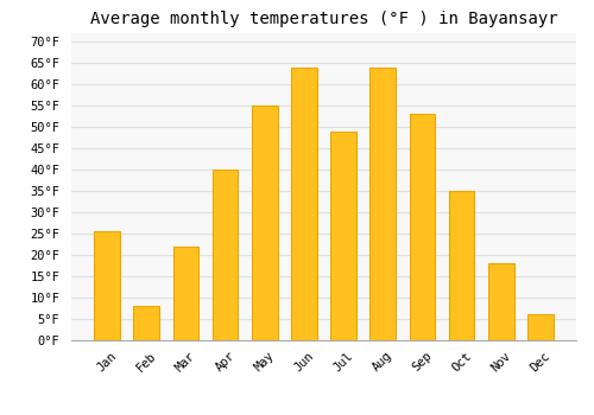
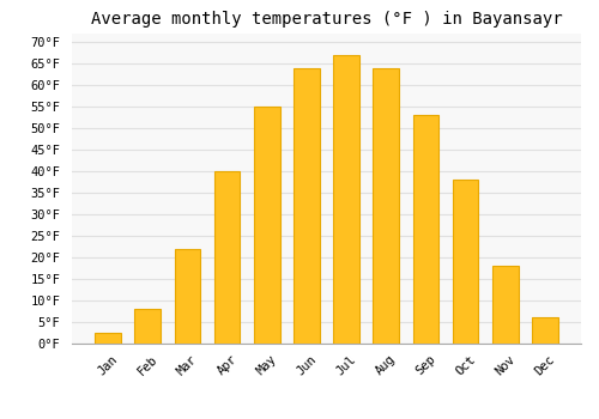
Jan: 25.5°F -> 2.5°F
Jul: 49.0°F -> 67.0°F
Oct: 35.0°F -> 38.0°F
